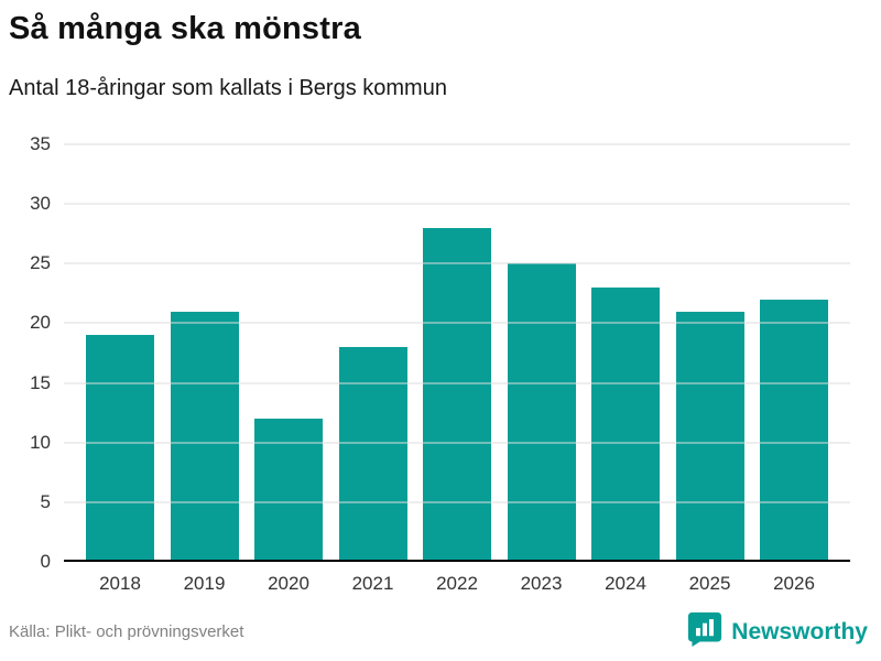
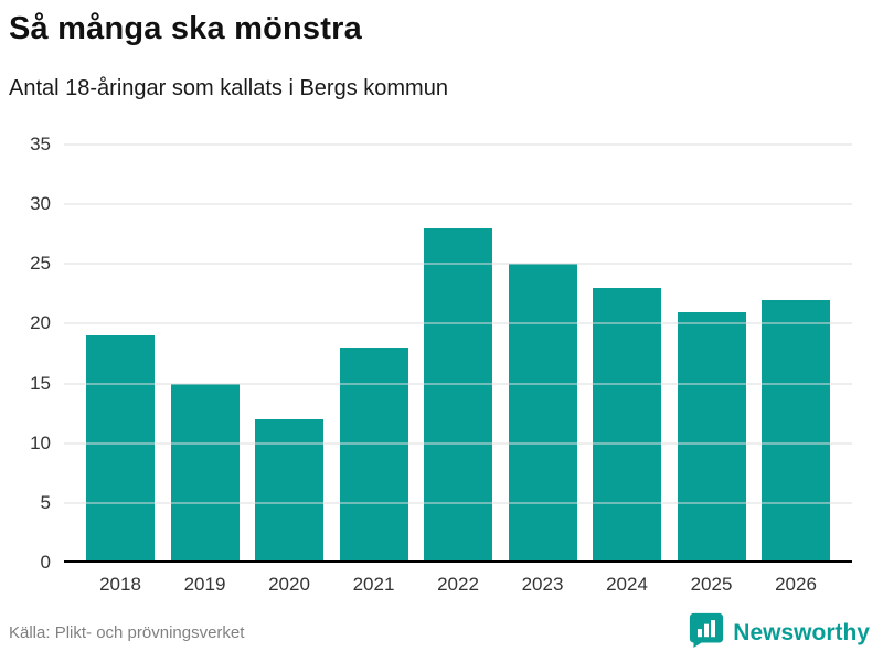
2019: 21 -> 15
